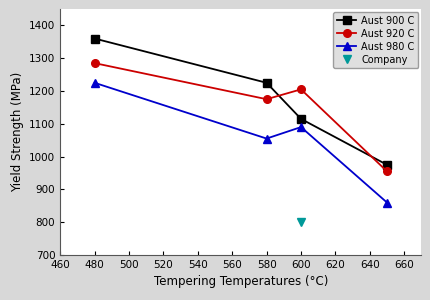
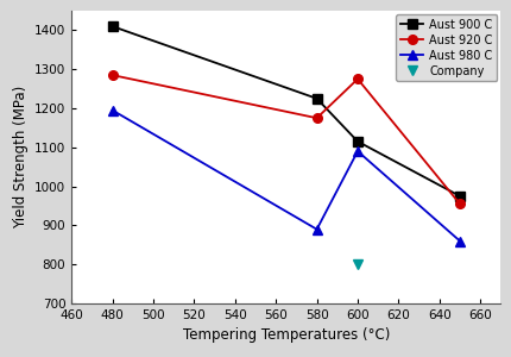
Aust 900 C/480: 1360 -> 1410
Aust 980 C/480: 1225 -> 1195
Aust 980 C/580: 1055 -> 890
Aust 920 C/600: 1205 -> 1275
